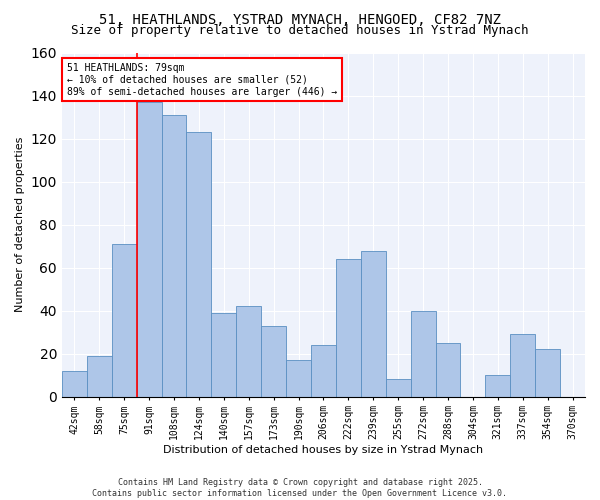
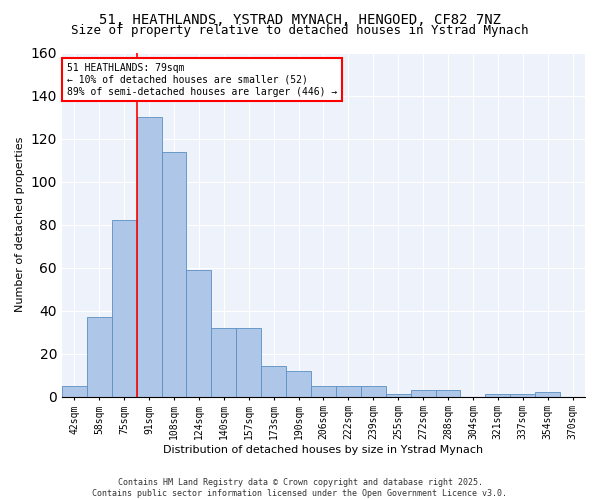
42sqm: 12 -> 5
58sqm: 19 -> 37
75sqm: 71 -> 82
91sqm: 137 -> 130
108sqm: 131 -> 114
124sqm: 123 -> 59
140sqm: 39 -> 32
157sqm: 42 -> 32
173sqm: 33 -> 14
190sqm: 17 -> 12
206sqm: 24 -> 5
222sqm: 64 -> 5
239sqm: 68 -> 5
255sqm: 8 -> 1
272sqm: 40 -> 3
288sqm: 25 -> 3
321sqm: 10 -> 1
337sqm: 29 -> 1
354sqm: 22 -> 2
